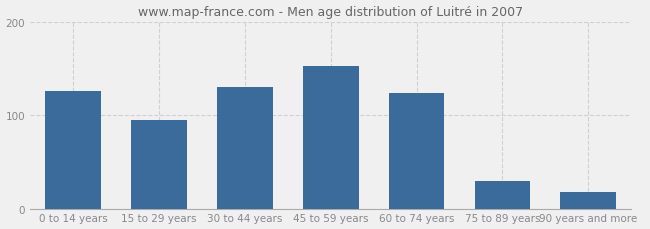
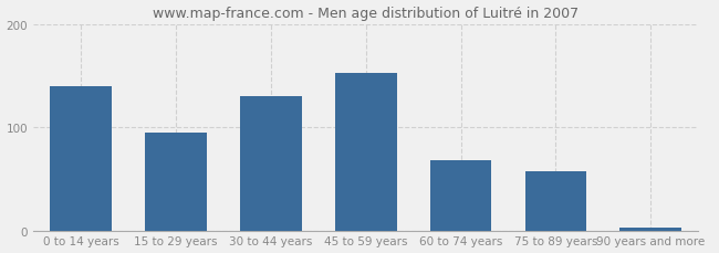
0 to 14 years: 126 -> 140
60 to 74 years: 124 -> 68
75 to 89 years: 30 -> 57
90 years and more: 18 -> 3
